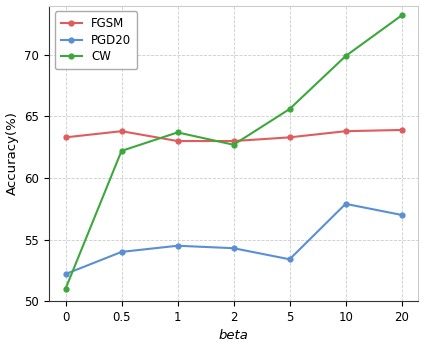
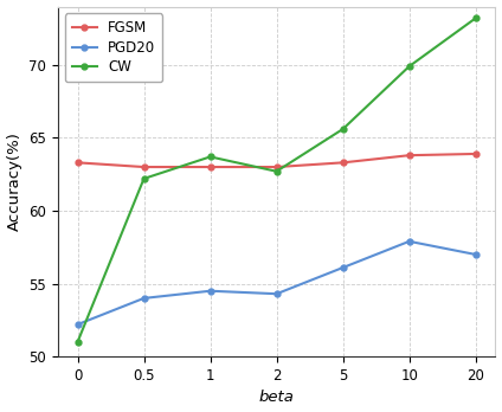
FGSM/0.5: 63.8 -> 63.0
PGD20/5: 53.4 -> 56.1
